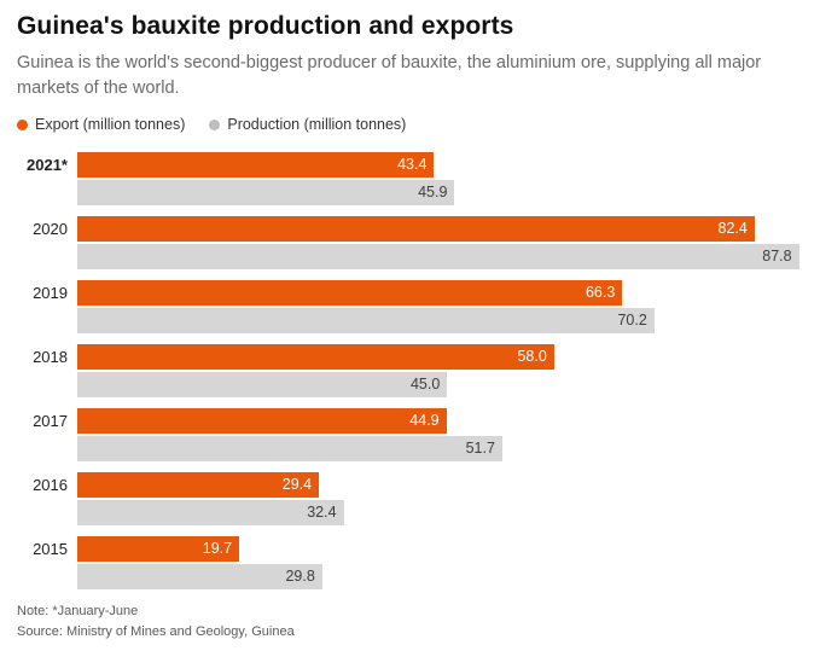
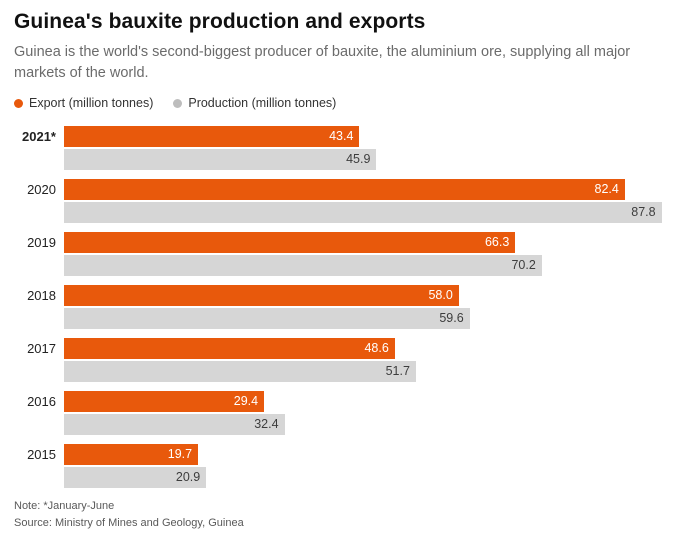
Production (million tonnes)/2018: 45.0 -> 59.6
Export (million tonnes)/2017: 44.9 -> 48.6
Production (million tonnes)/2015: 29.8 -> 20.9
